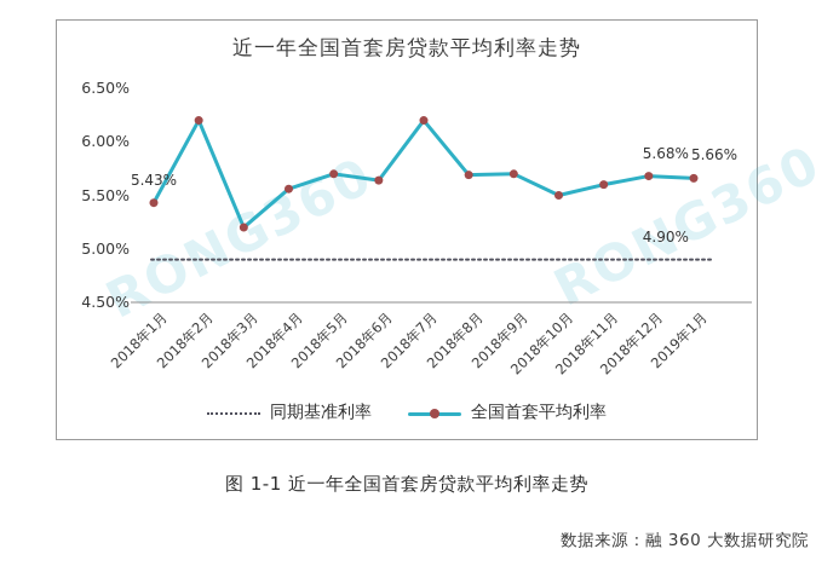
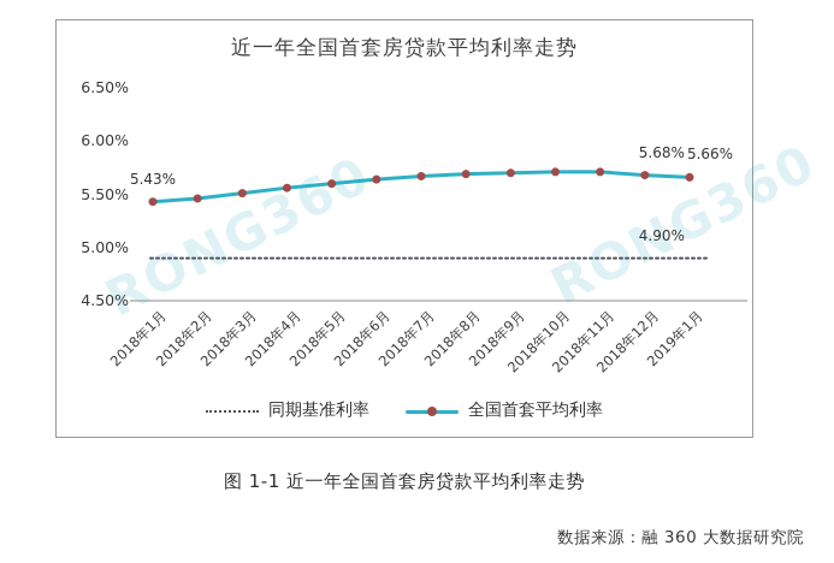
全国首套平均利率/2018年2月: 6.2% -> 5.5%
全国首套平均利率/2018年3月: 5.2% -> 5.5%
全国首套平均利率/2018年5月: 5.7% -> 5.6%
全国首套平均利率/2018年7月: 6.2% -> 5.7%
全国首套平均利率/2018年10月: 5.5% -> 5.7%
全国首套平均利率/2018年11月: 5.6% -> 5.7%
